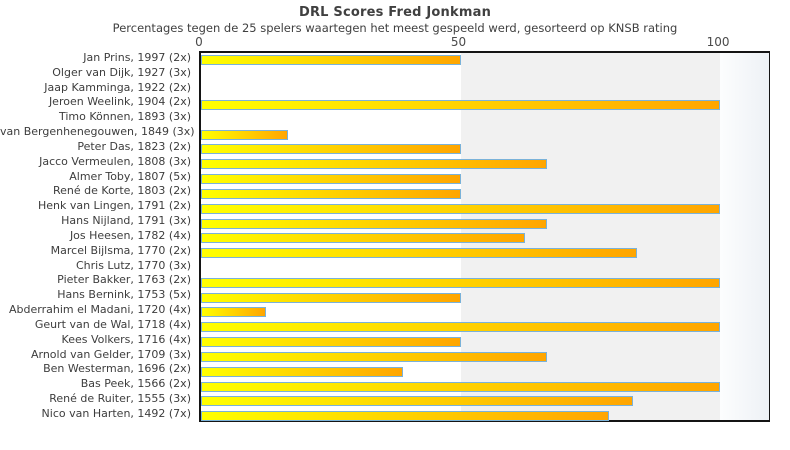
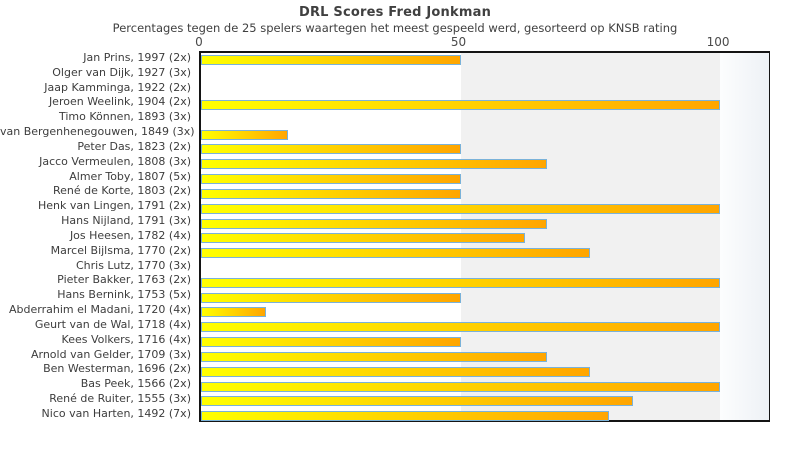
Marcel Bijlsma, 1770 (2x): 84 -> 75
Ben Westerman, 1696 (2x): 39 -> 75
